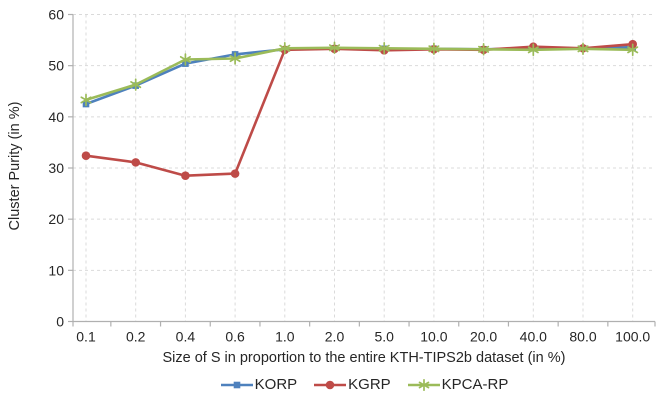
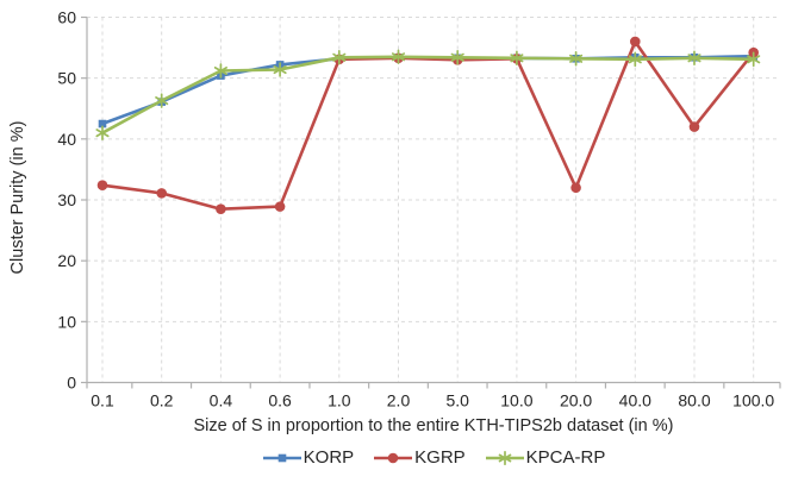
KPCA-RP/0.1: 43 -> 41
KGRP/20.0: 53 -> 32
KGRP/40.0: 54 -> 56
KGRP/80.0: 53 -> 42
